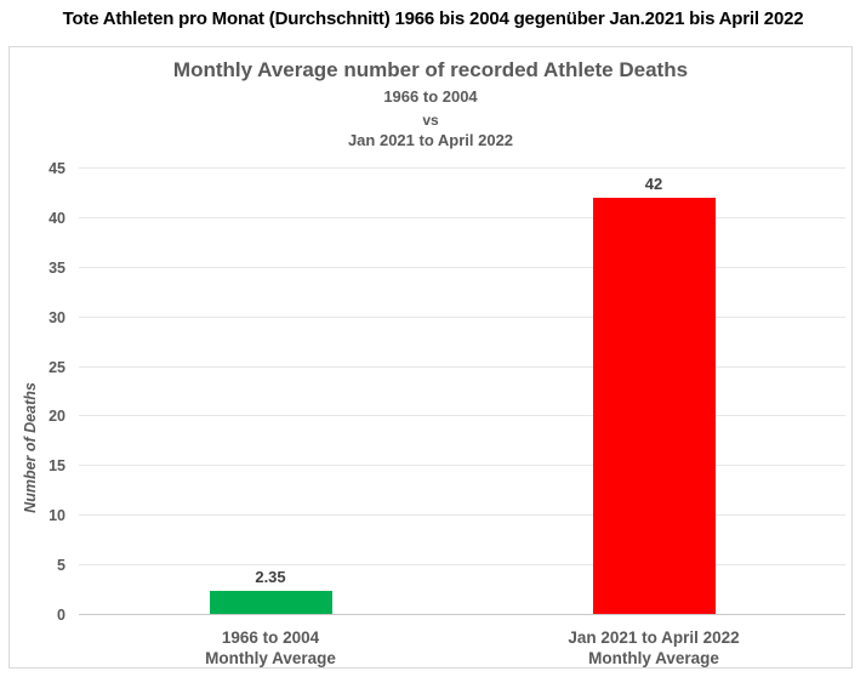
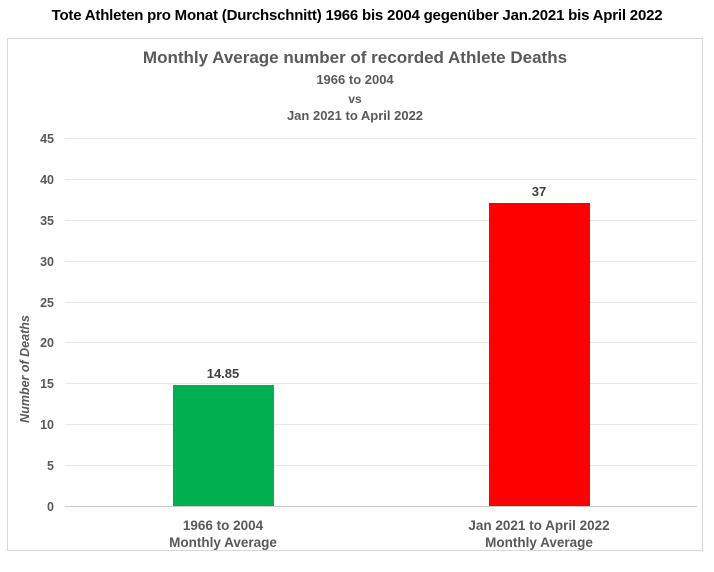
1966 to 2004: 2.35 -> 14.85
Jan 2021 to April 2022: 42 -> 37
